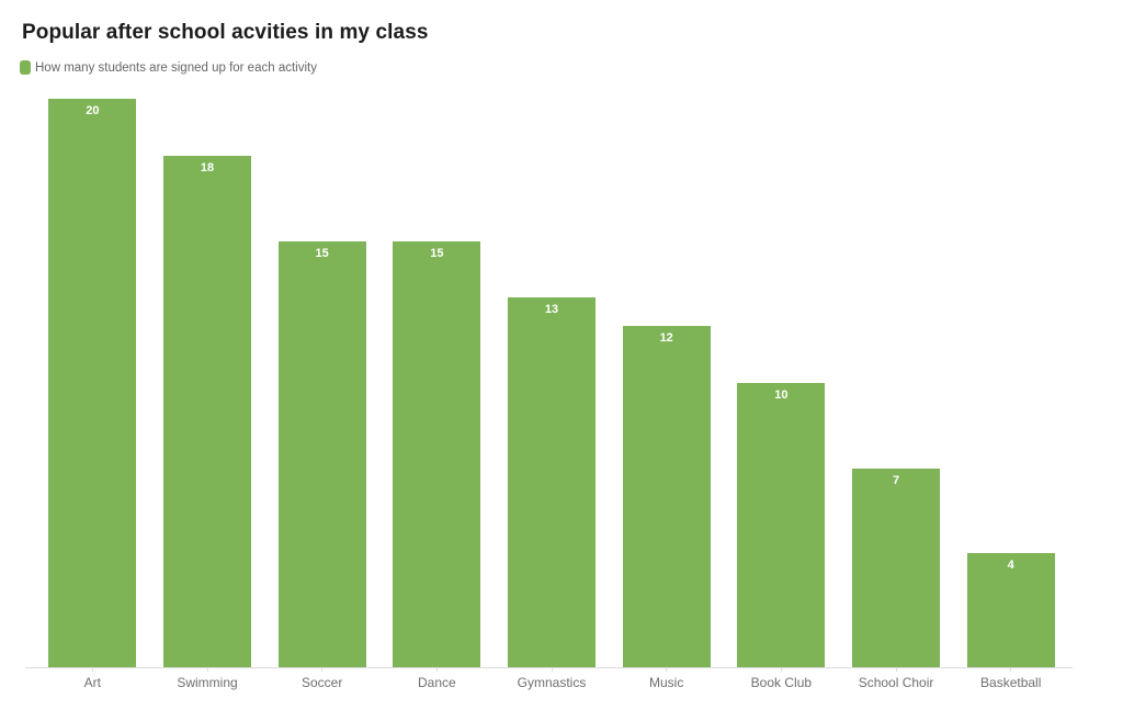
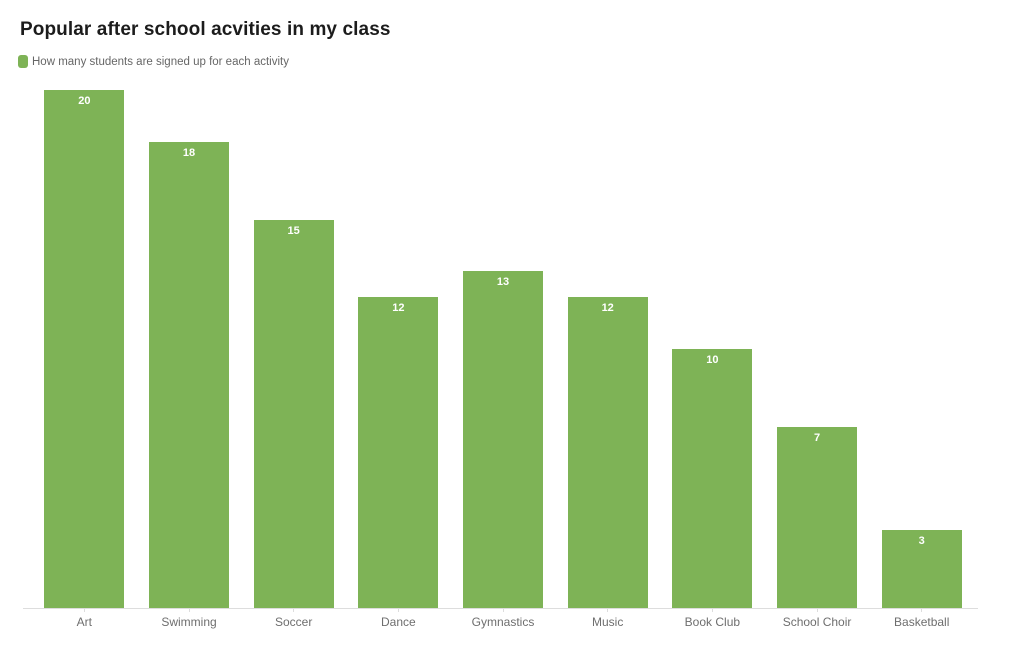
Dance: 15 -> 12
Basketball: 4 -> 3
